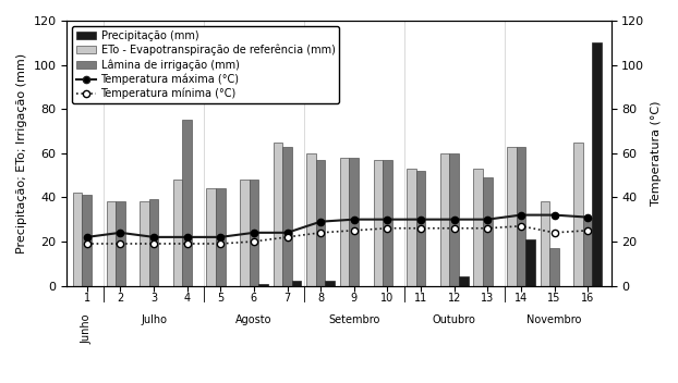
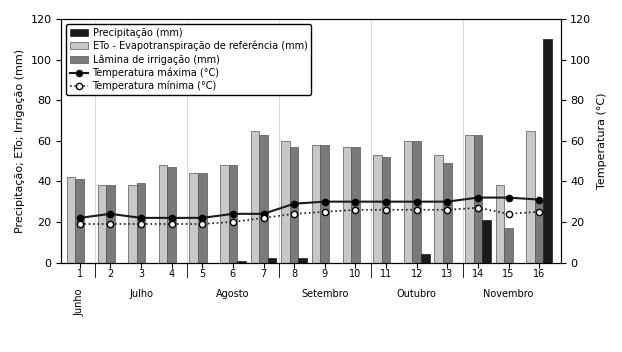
Lâmina de irrigação (mm)/4: 75 -> 47
